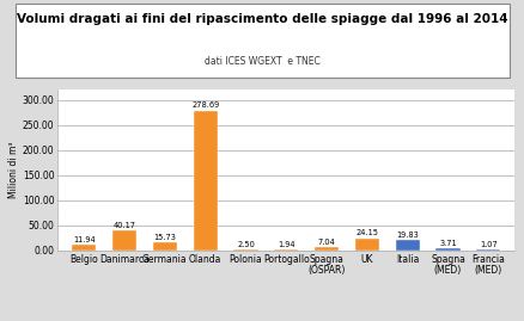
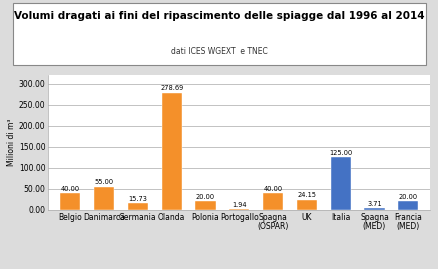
Belgio: 12 -> 40
Danimarca: 40 -> 55
Polonia: 2 -> 20
Spagna (OSPAR): 7 -> 40
Italia: 20 -> 125
Francia (MED): 1 -> 20
